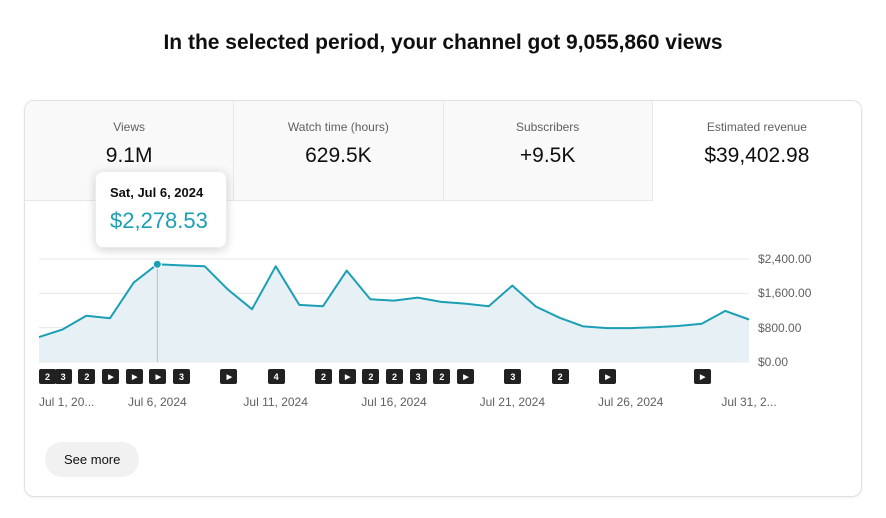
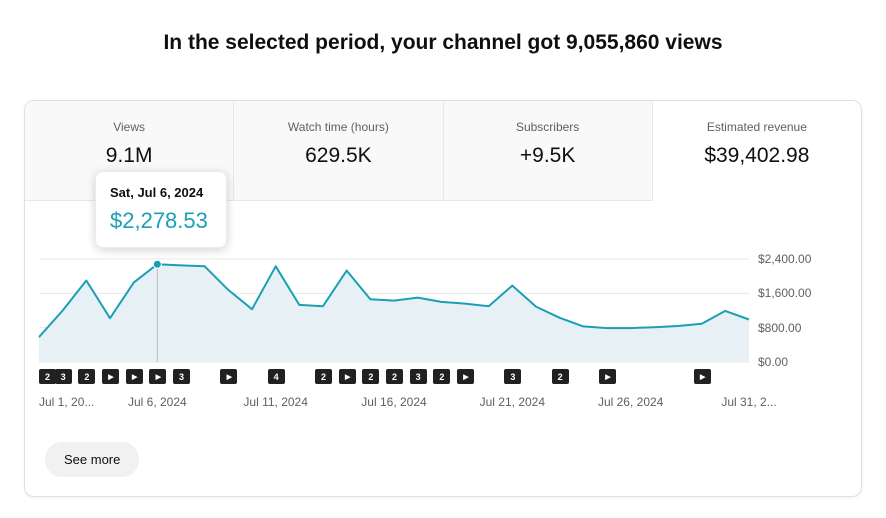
2: $800 -> $1200
3: $1100 -> $1900
